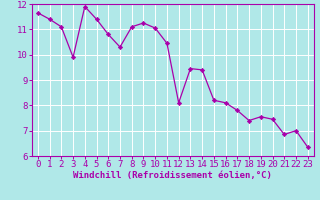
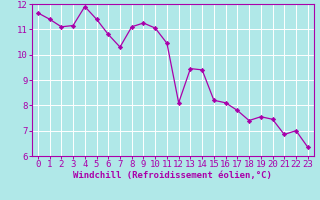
3: 9.90 -> 11.15
